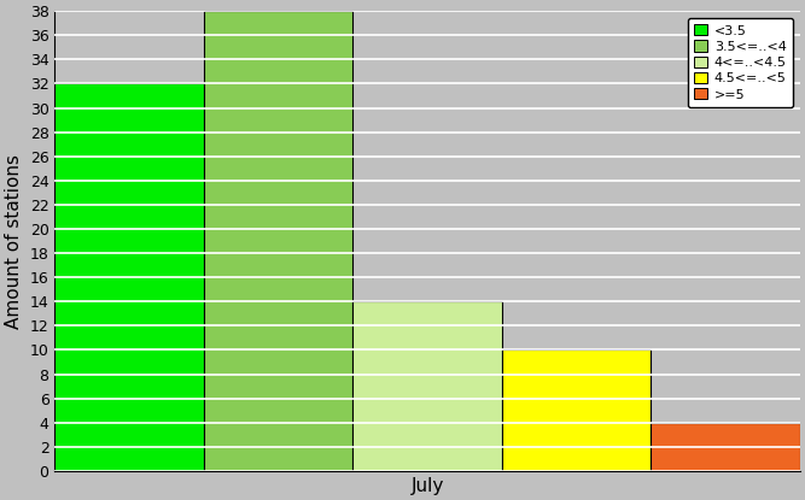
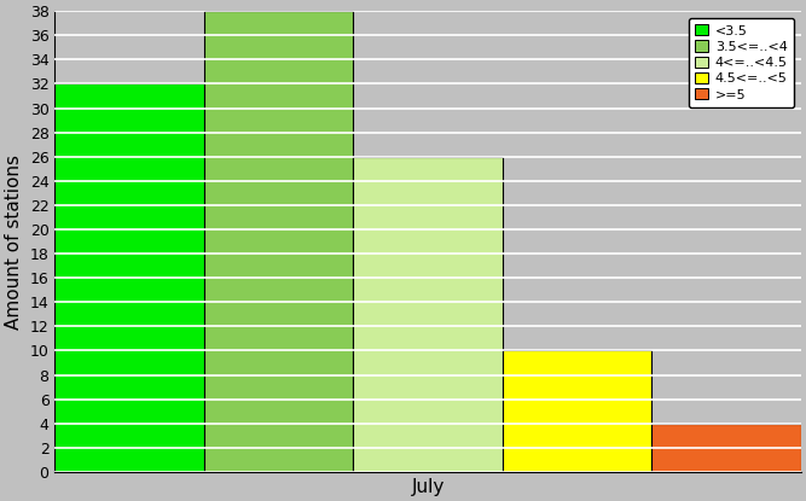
July: 14 -> 26
